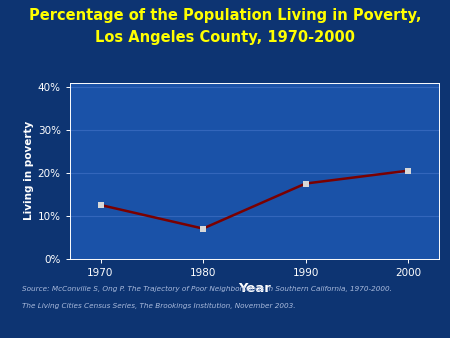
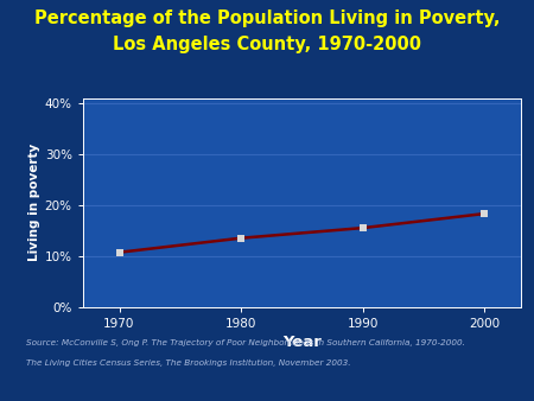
1970: 12.5% -> 10.7%
1980: 7.0% -> 13.5%
1990: 17.5% -> 15.5%
2000: 20.5% -> 18.3%
